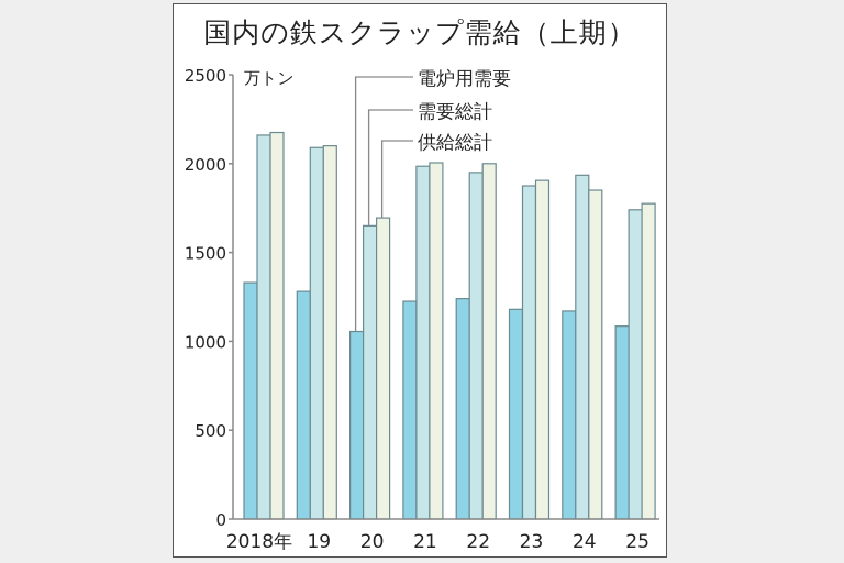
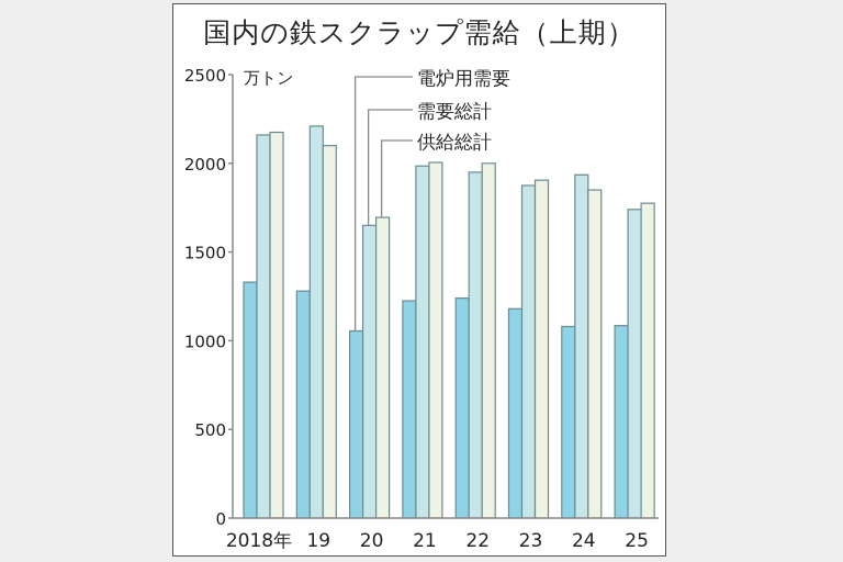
需要総計/19: 2090 -> 2210
電炉用需要/24: 1170 -> 1080
